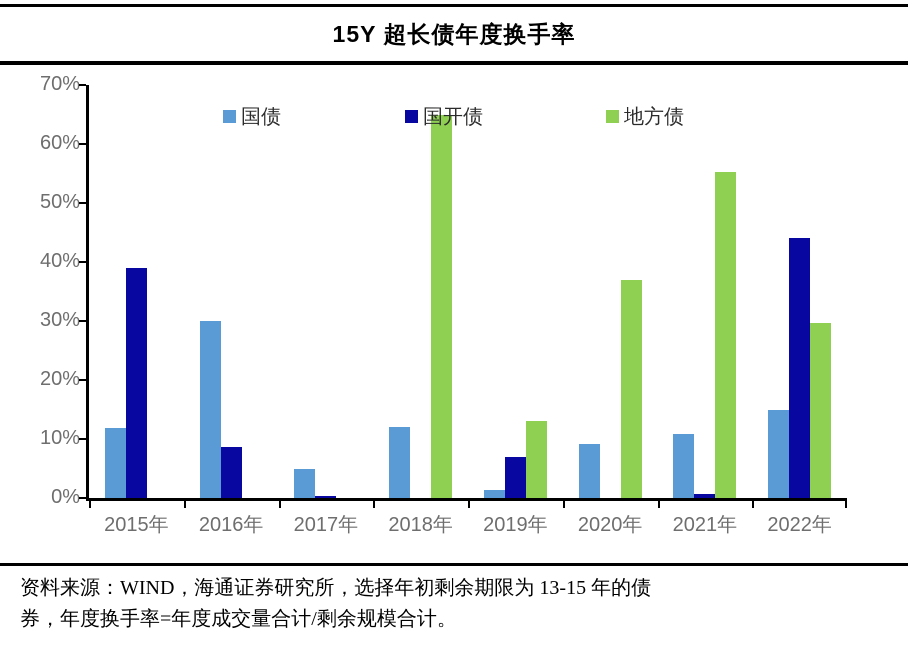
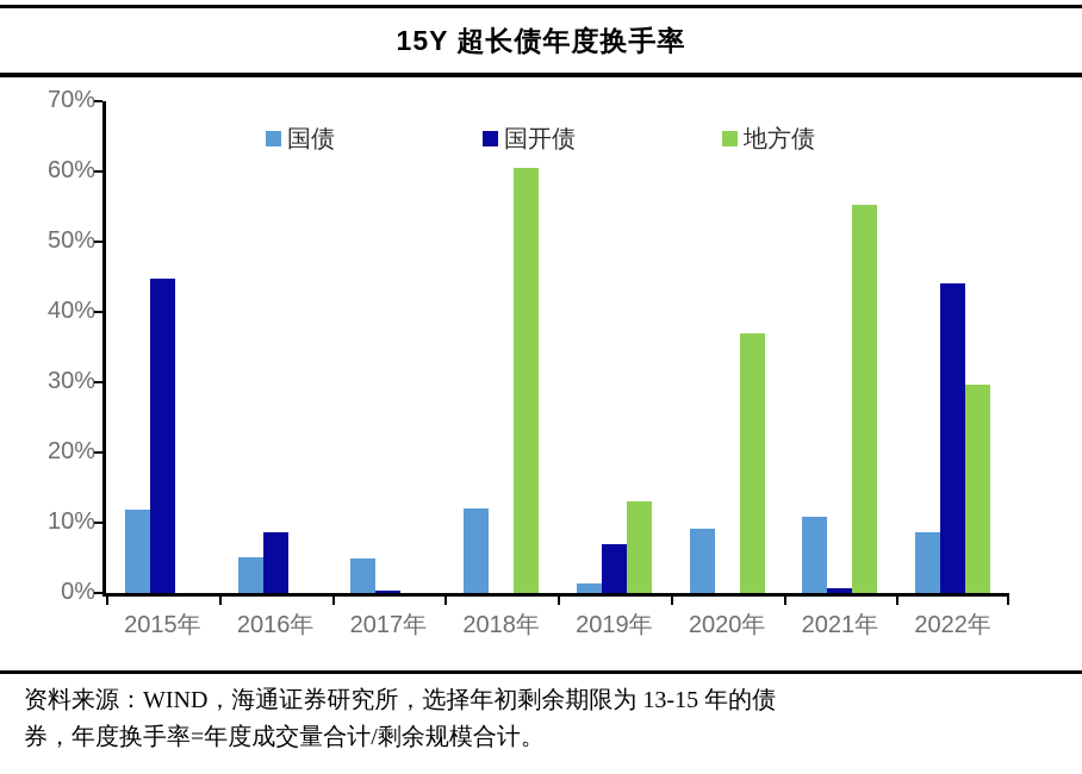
国开债/2015年: 39% -> 45%
国债/2016年: 30% -> 5%
地方债/2018年: 65% -> 60%
国债/2022年: 15% -> 9%
